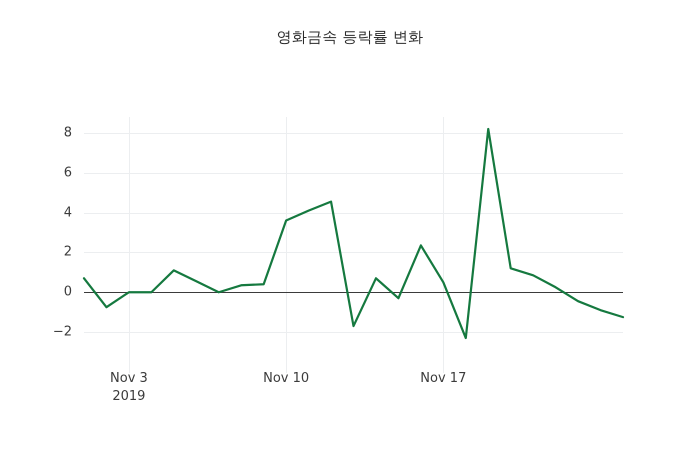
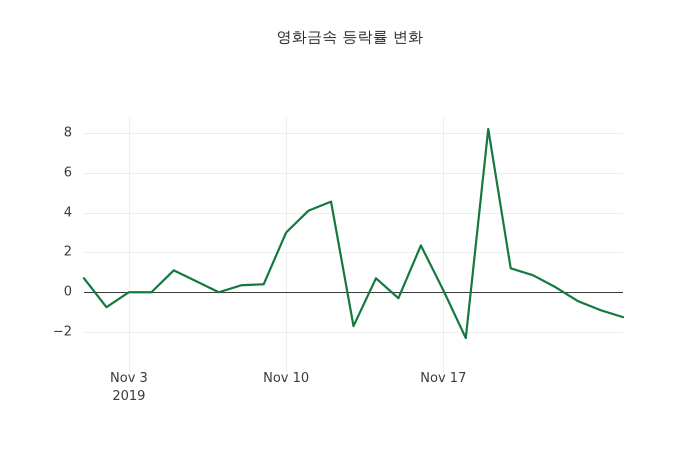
Nov 10: 3.6 -> 3.0
Nov 17: 0.5 -> 0.1
